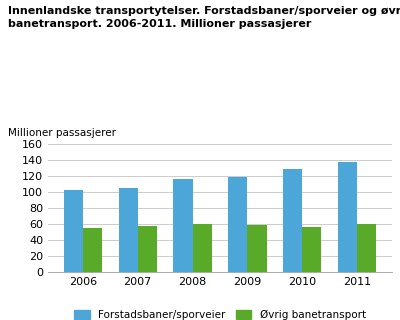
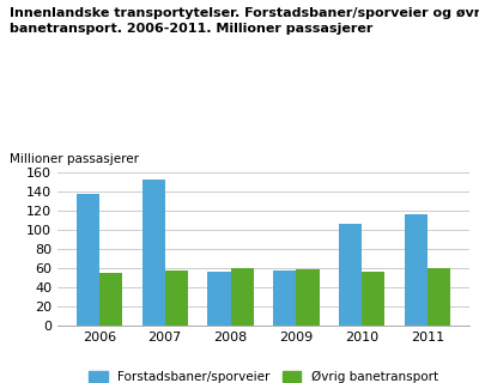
Forstadsbaner/sporveier/2006: 103 -> 138
Forstadsbaner/sporveier/2007: 105 -> 152
Forstadsbaner/sporveier/2008: 116 -> 56
Forstadsbaner/sporveier/2009: 119 -> 58
Forstadsbaner/sporveier/2010: 129 -> 106
Forstadsbaner/sporveier/2011: 138 -> 116
